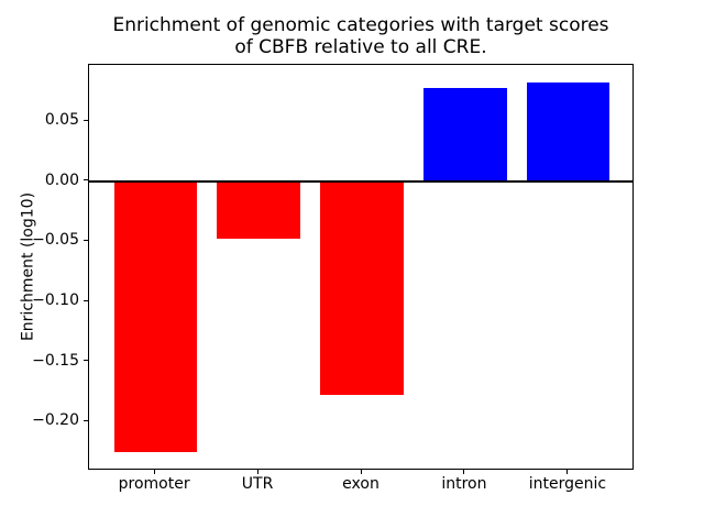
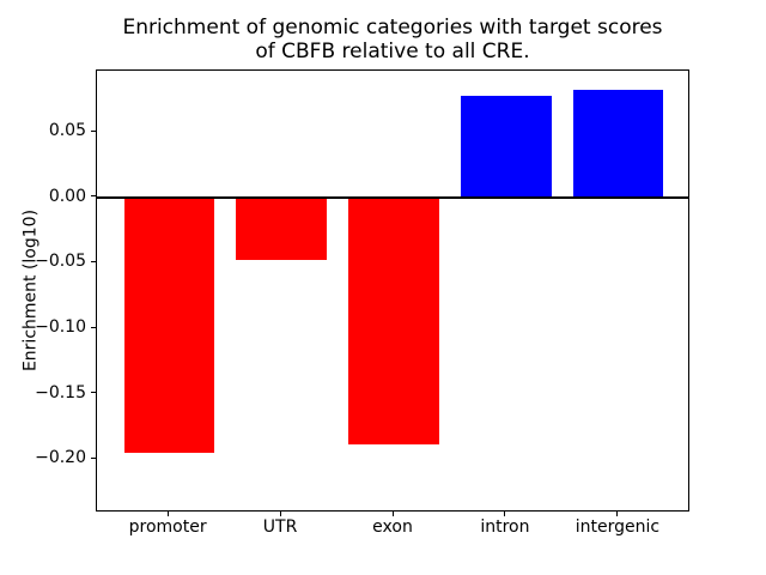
promoter: -0.225 -> -0.195
exon: -0.178 -> -0.189
